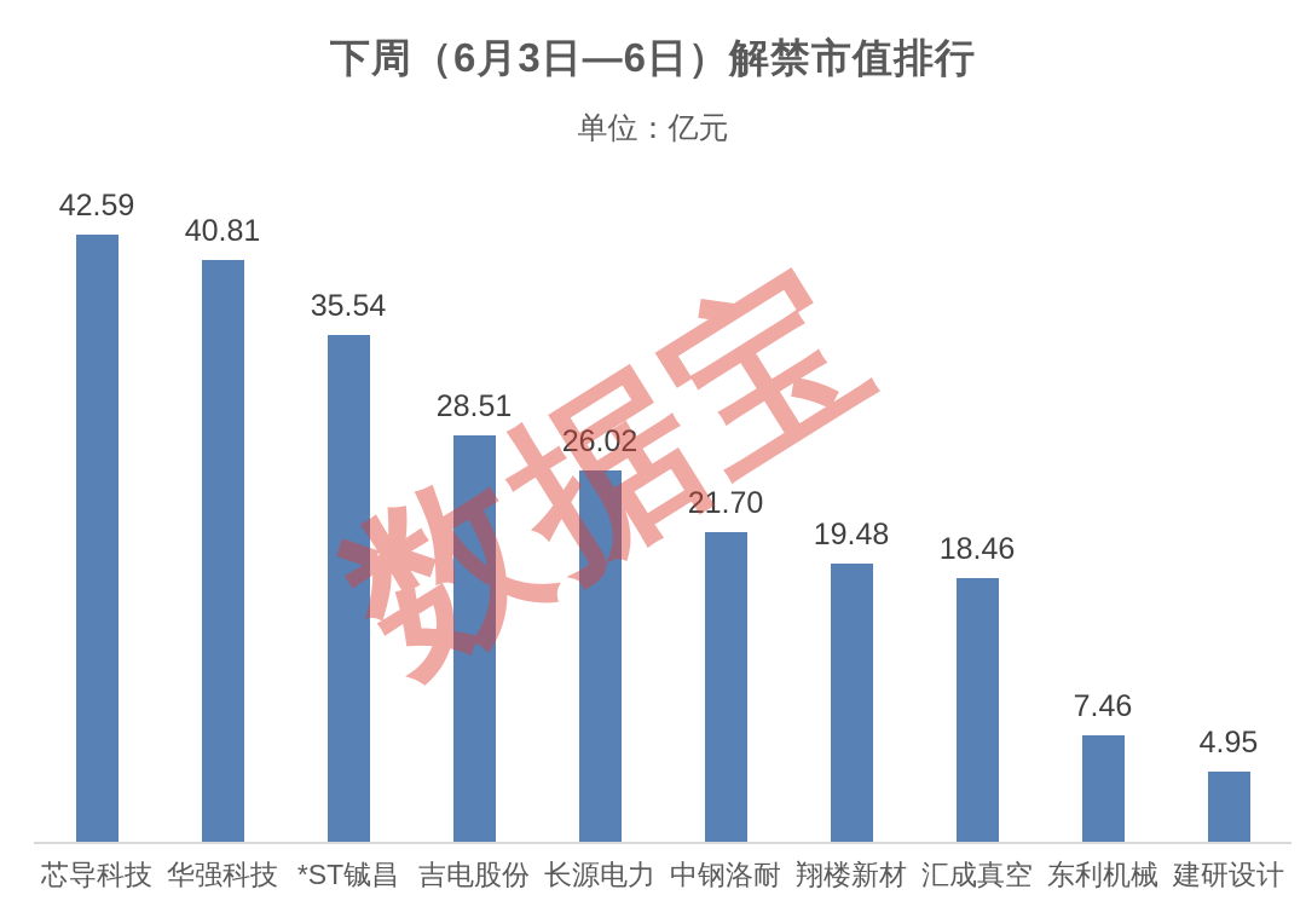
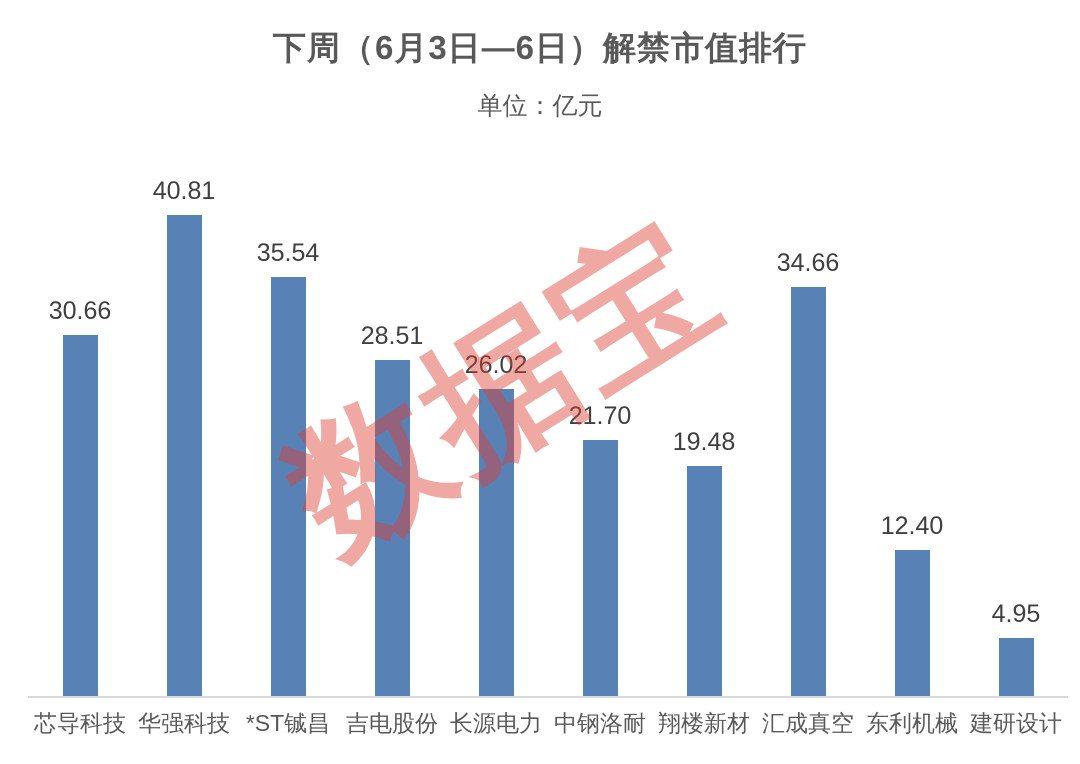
芯导科技: 42.59 -> 30.66
汇成真空: 18.46 -> 34.66
东利机械: 7.46 -> 12.40
